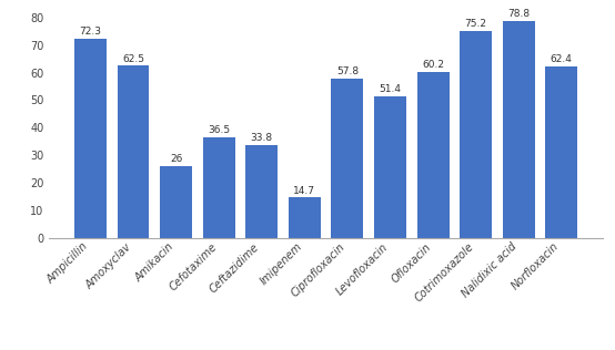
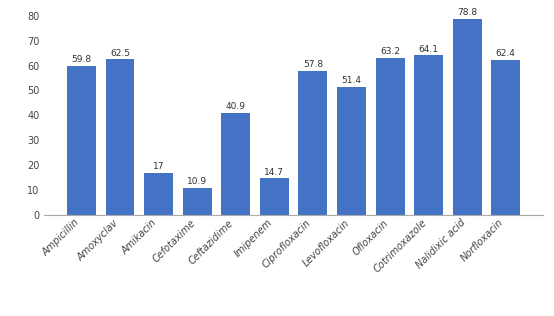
Ampicillin: 72.3 -> 59.8
Amikacin: 26 -> 17
Cefotaxime: 36.5 -> 10.9
Ceftazidime: 33.8 -> 40.9
Ofloxacin: 60.2 -> 63.2
Cotrimoxazole: 75.2 -> 64.1
